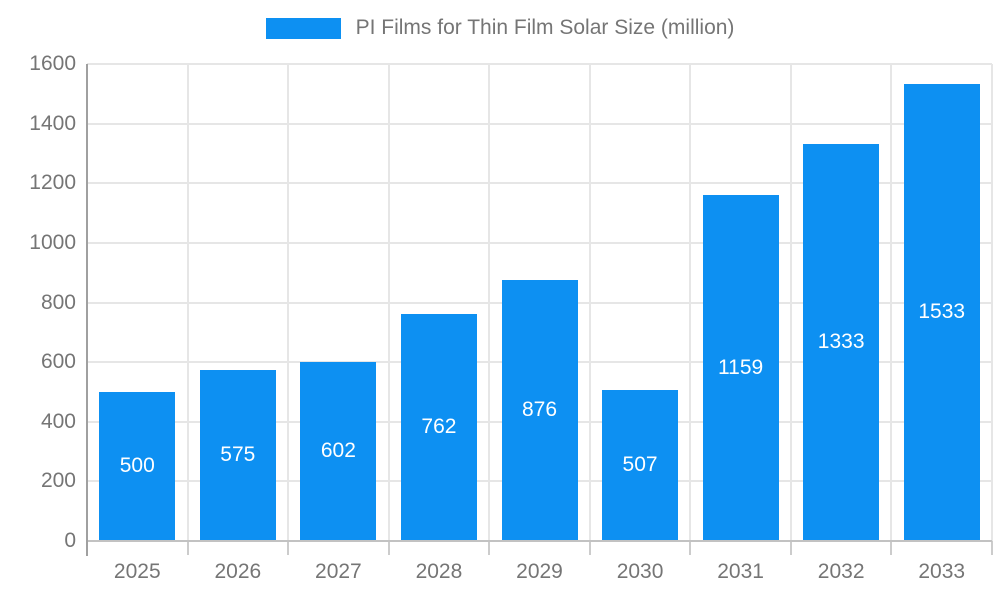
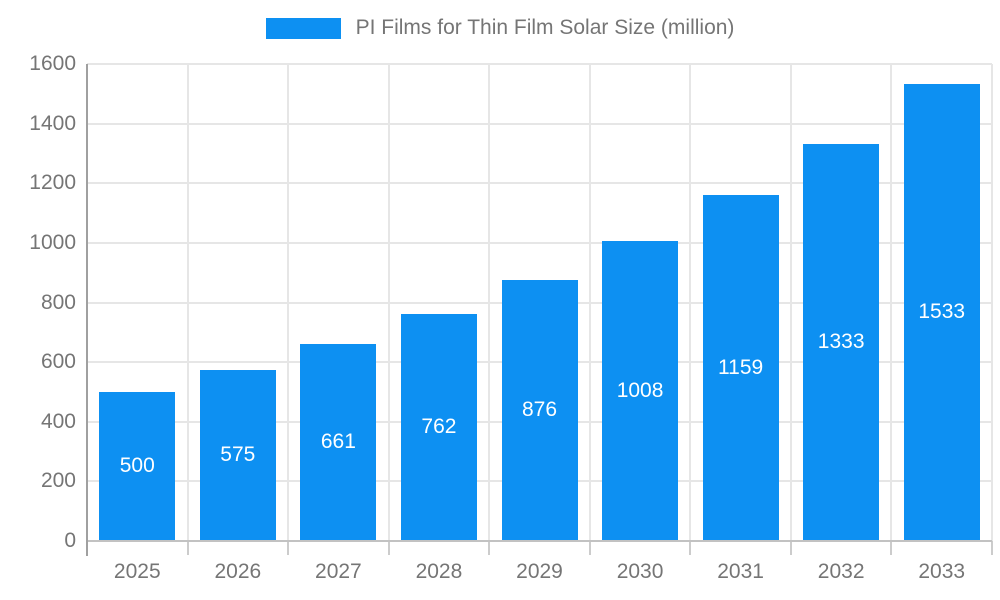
2027: 602 -> 661
2030: 507 -> 1008
